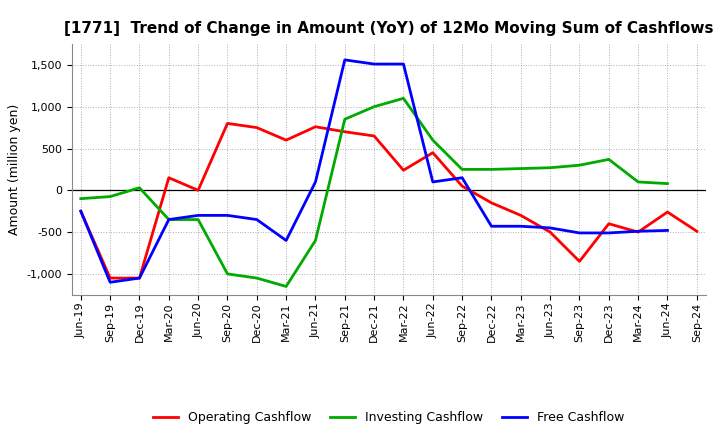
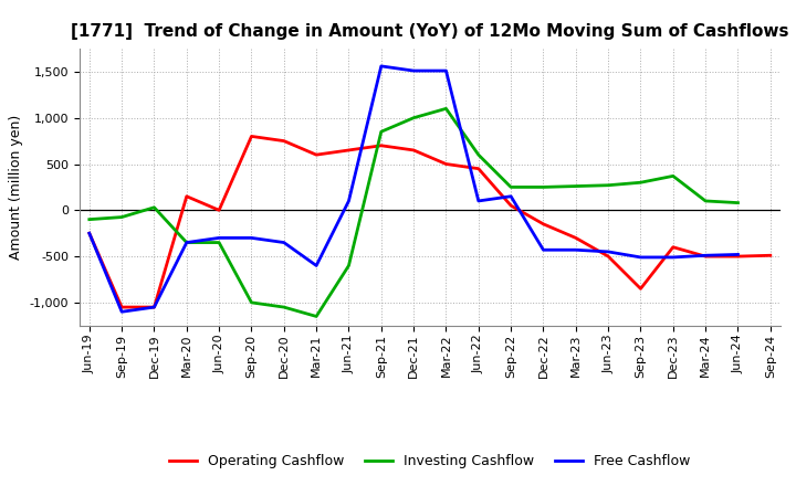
Operating Cashflow/Jun-21: 760 -> 650
Operating Cashflow/Mar-22: 240 -> 500
Operating Cashflow/Jun-24: -260 -> -500
